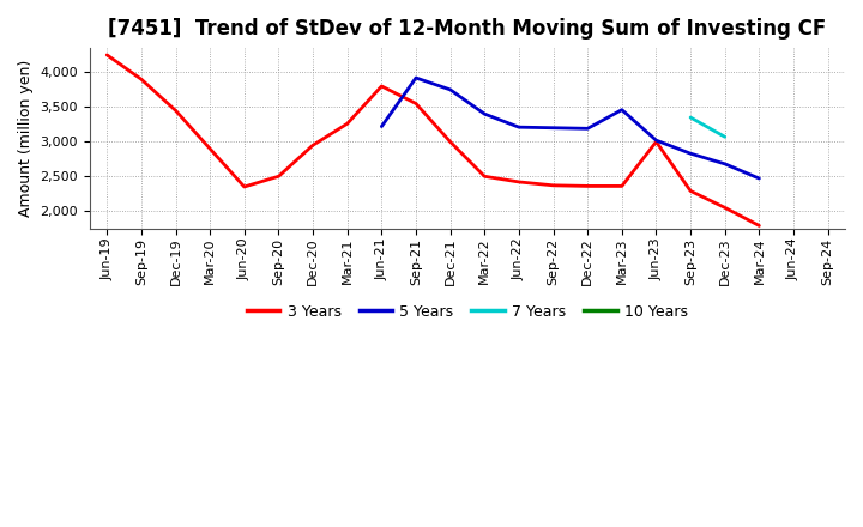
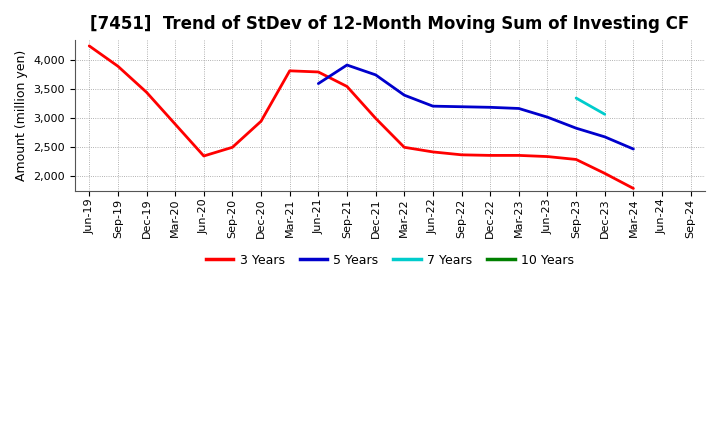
3 Years/Mar-21: 3,260 -> 3,820
5 Years/Jun-21: 3,220 -> 3,600
5 Years/Mar-23: 3,460 -> 3,170
3 Years/Jun-23: 3,000 -> 2,340
